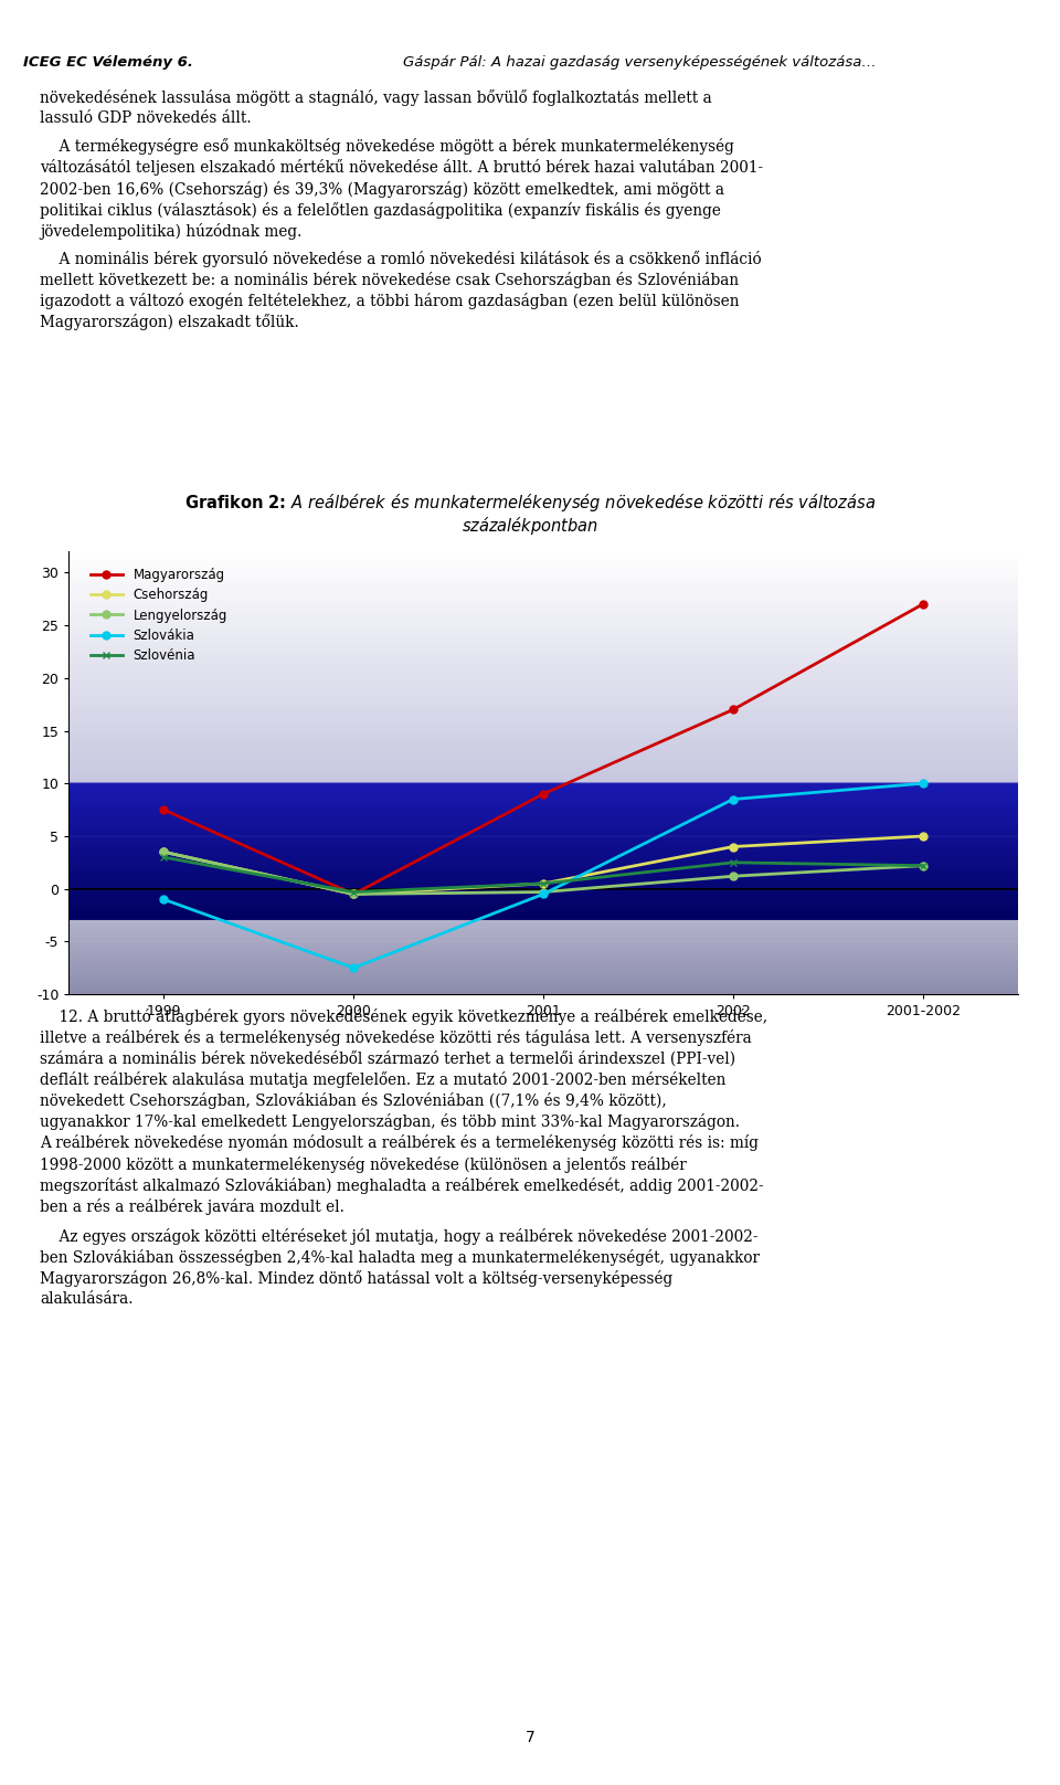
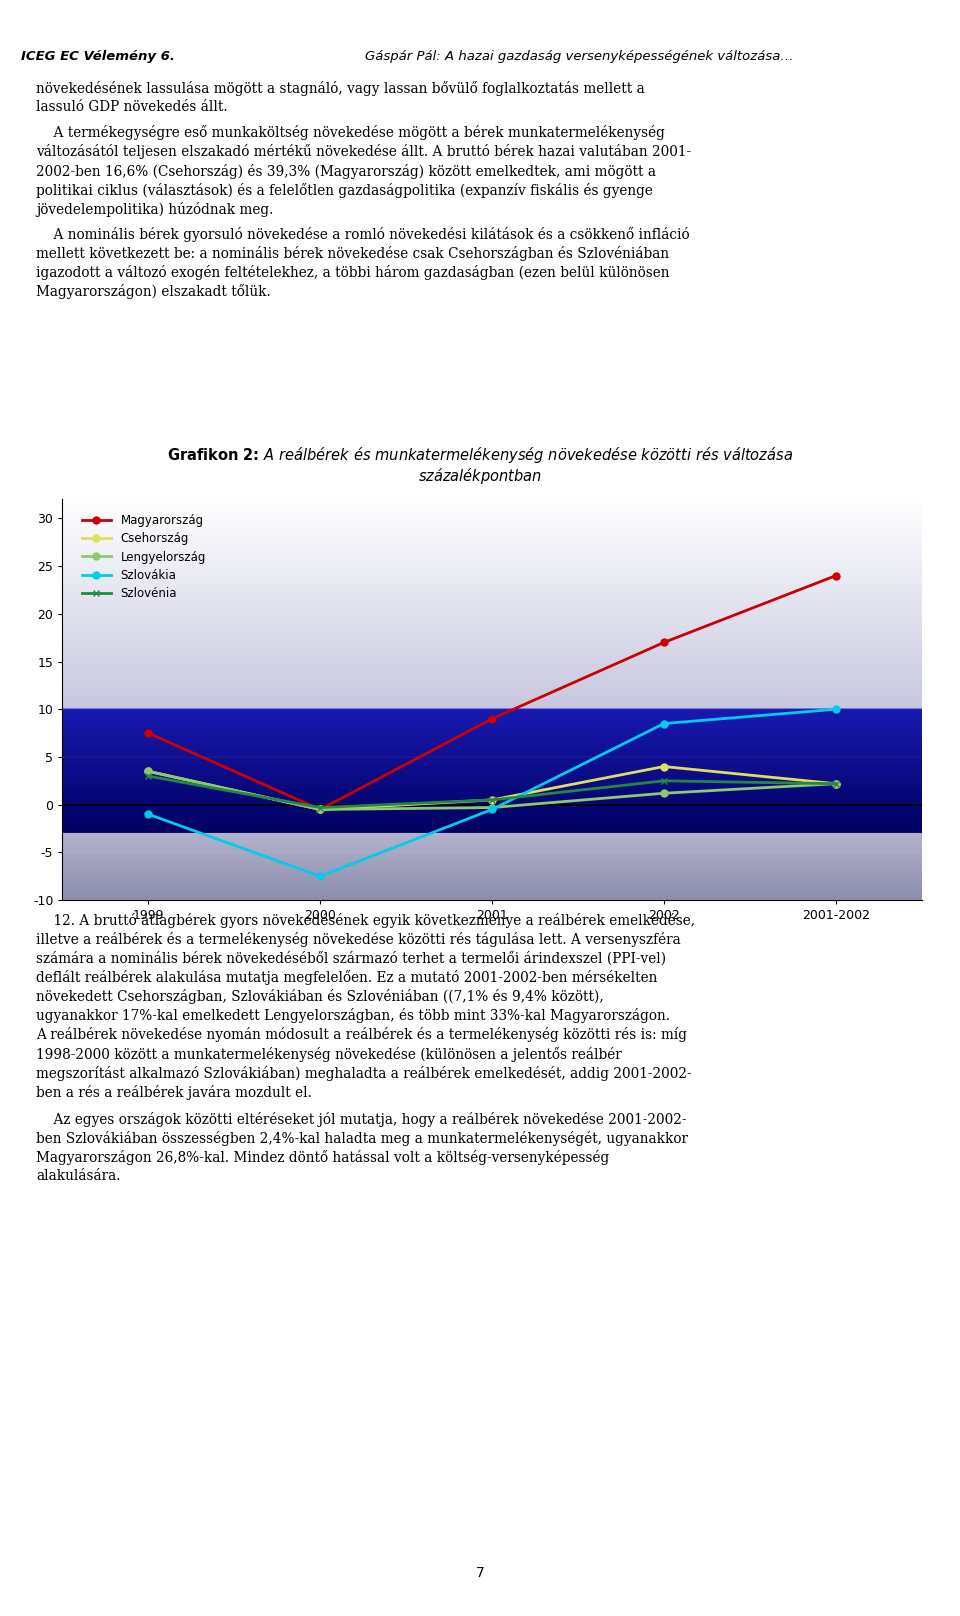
Magyarország/2001-2002: 27.0 -> 24.0
Csehország/2001-2002: 5.0 -> 2.2
